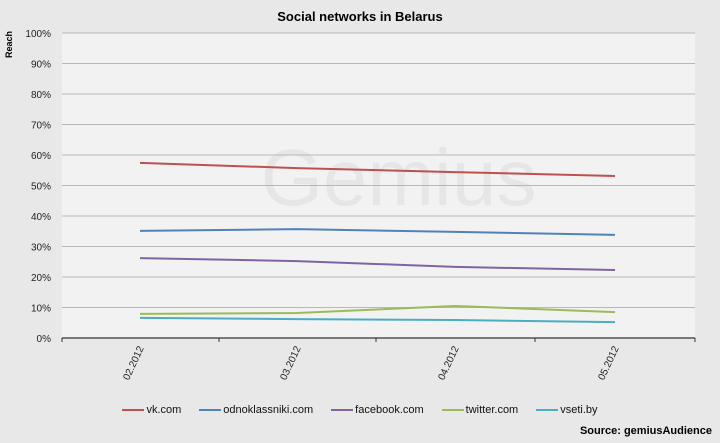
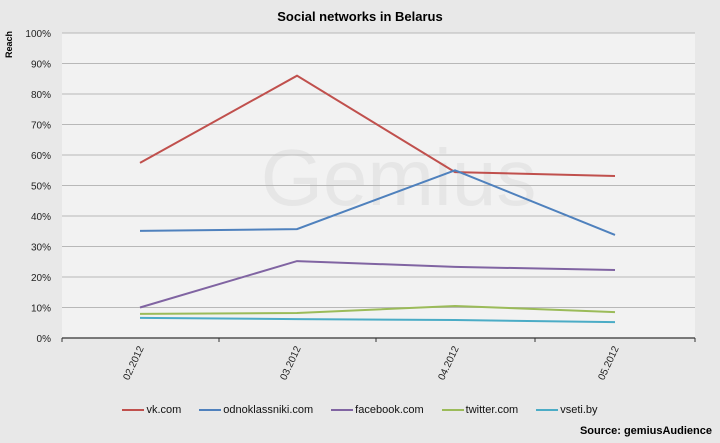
facebook.com/02.2012: 26% -> 10%
vk.com/03.2012: 56% -> 86%
odnoklassniki.com/04.2012: 35% -> 55%
